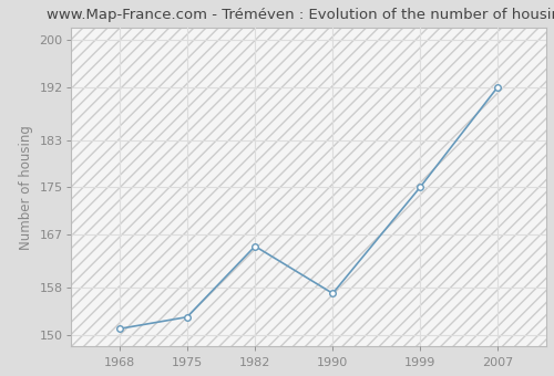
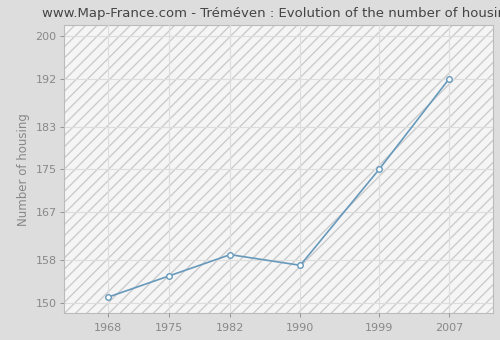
1975: 153 -> 155
1982: 165 -> 159
